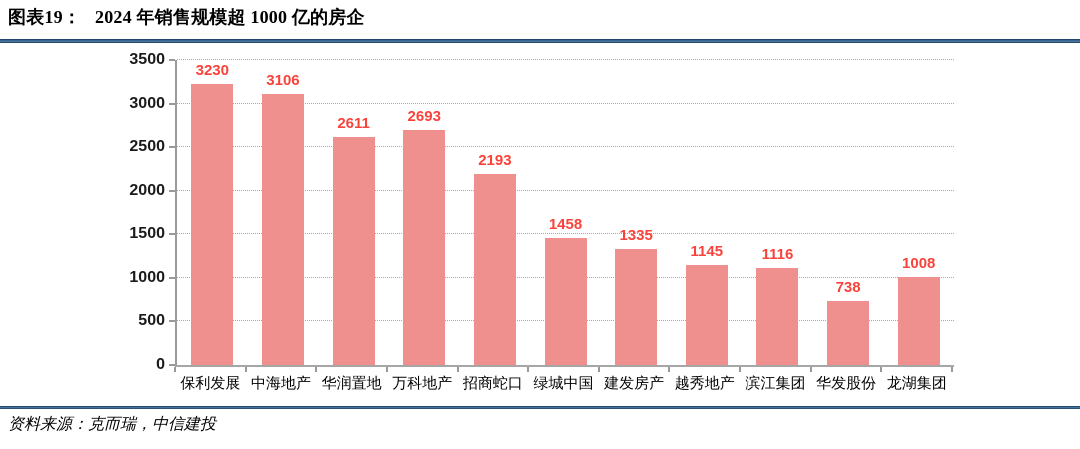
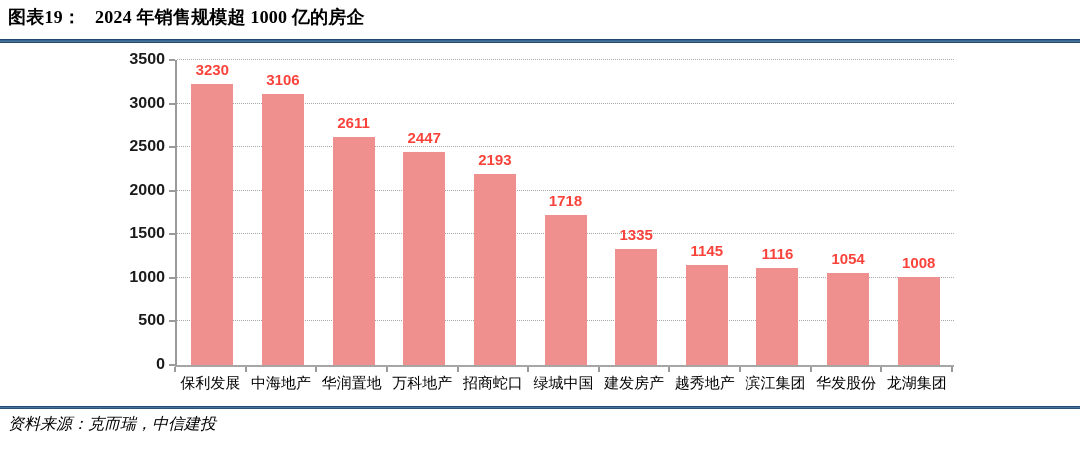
万科地产: 2693 -> 2447
绿城中国: 1458 -> 1718
华发股份: 738 -> 1054
